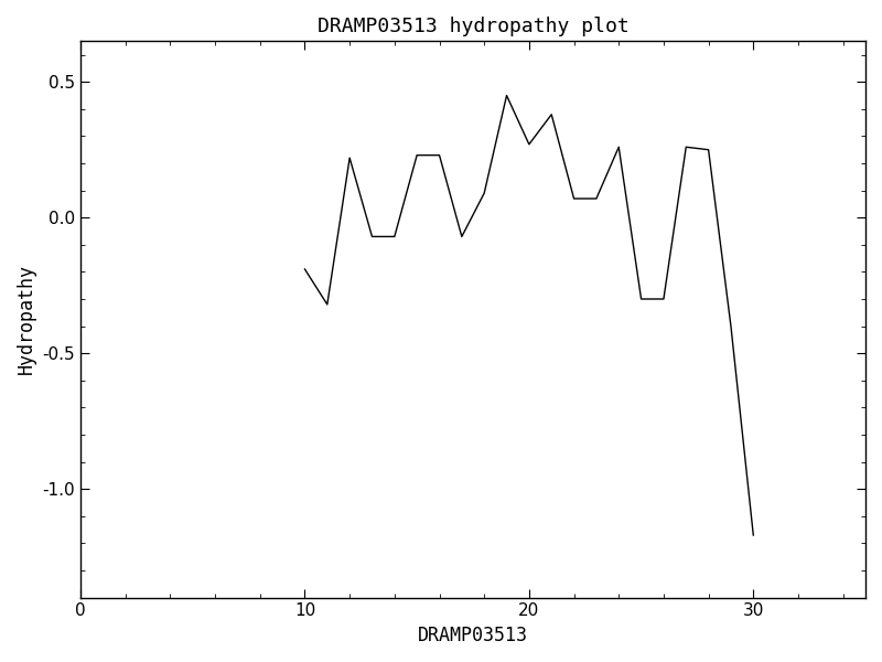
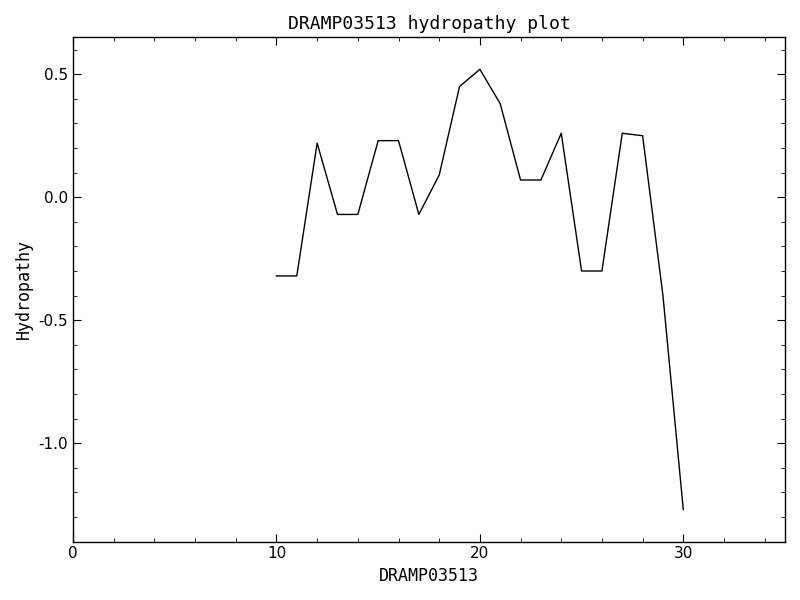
10: -0.19 -> -0.32
20: 0.27 -> 0.52
30: -1.17 -> -1.27
